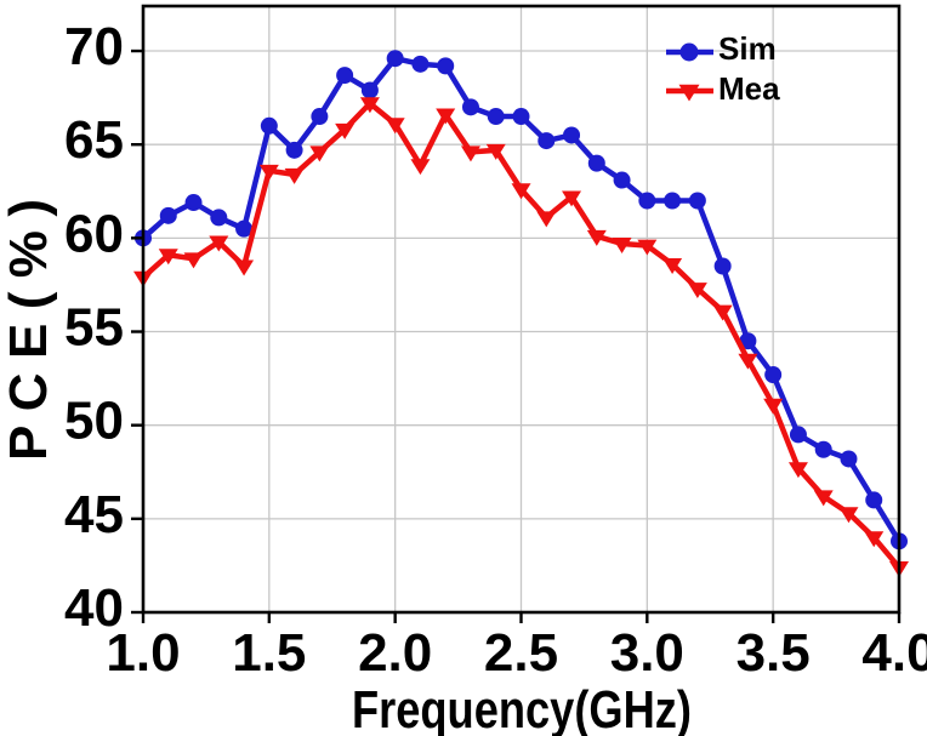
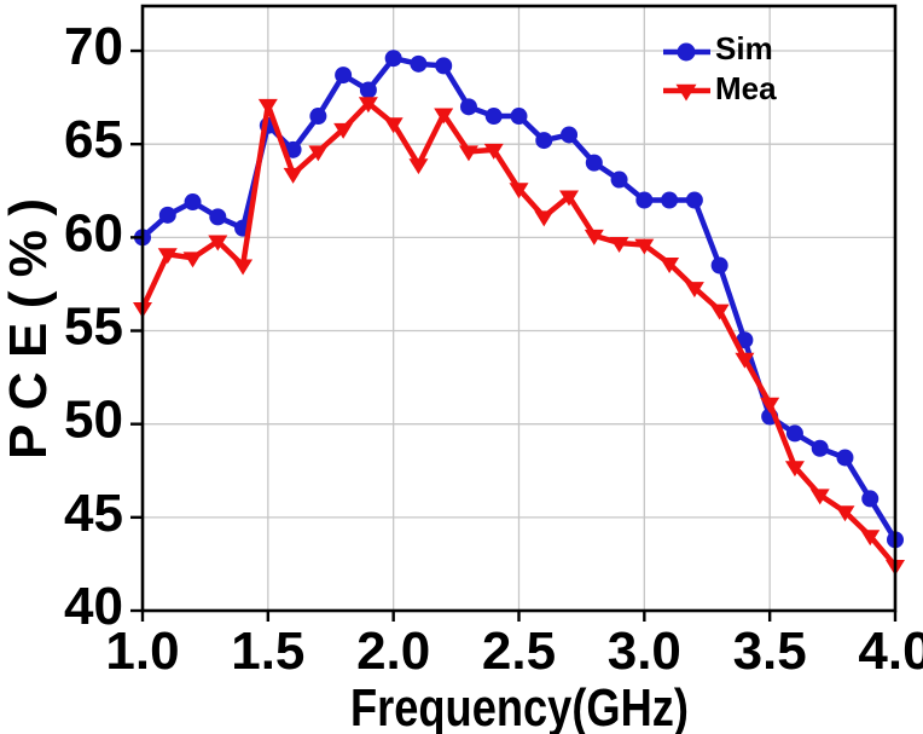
Mea/1.0: 57.9 -> 56.2
Mea/1.5: 63.6 -> 67.1
Sim/3.5: 52.7 -> 50.4
